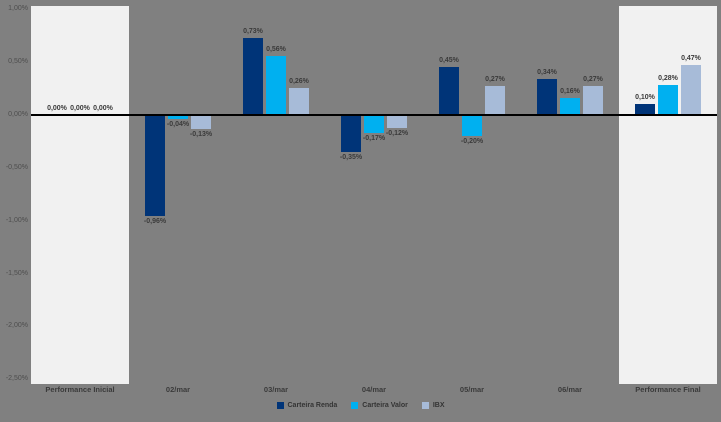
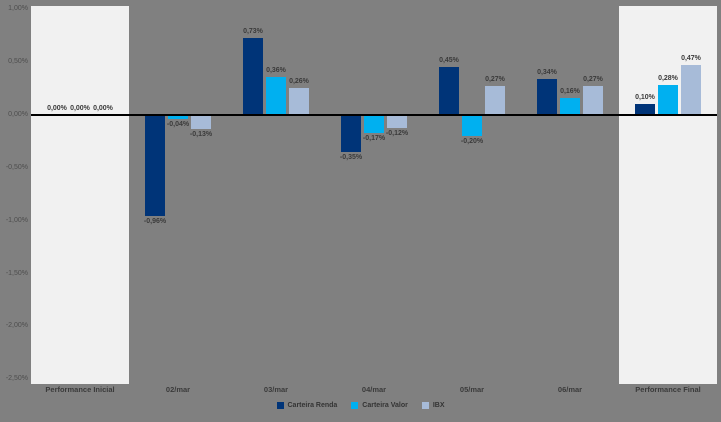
Carteira Valor/03/mar: 0,56% -> 0,36%
